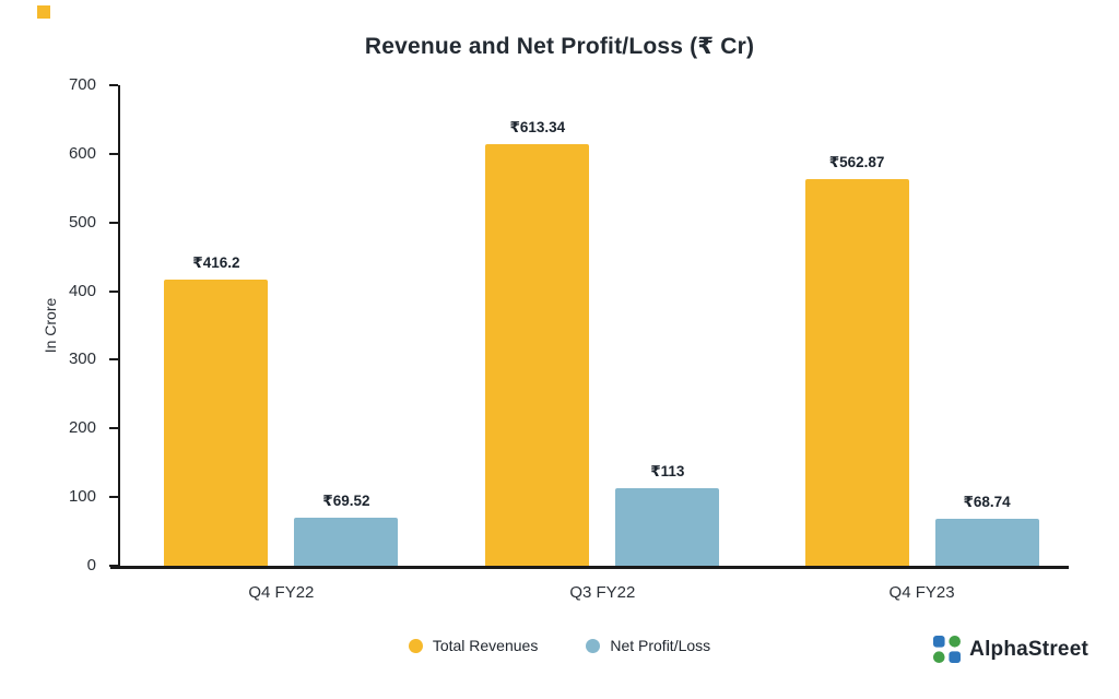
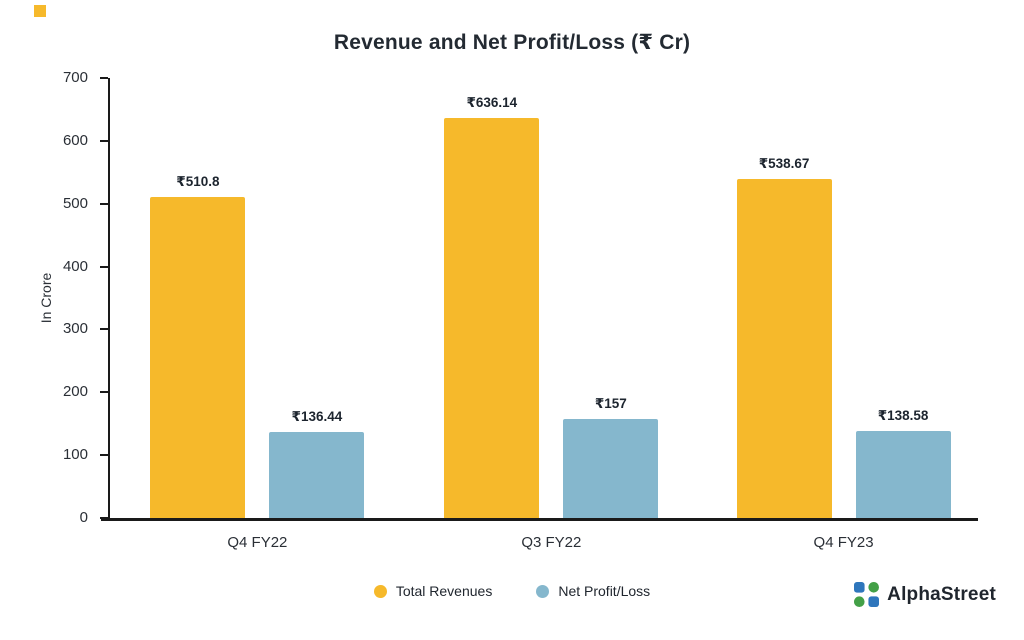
Total Revenues/Q4 FY22: 416.2 -> 510.8
Net Profit/Loss/Q4 FY22: 69.52 -> 136.44
Total Revenues/Q3 FY22: 613.34 -> 636.14
Net Profit/Loss/Q3 FY22: 113 -> 157
Total Revenues/Q4 FY23: 562.87 -> 538.67
Net Profit/Loss/Q4 FY23: 68.74 -> 138.58
